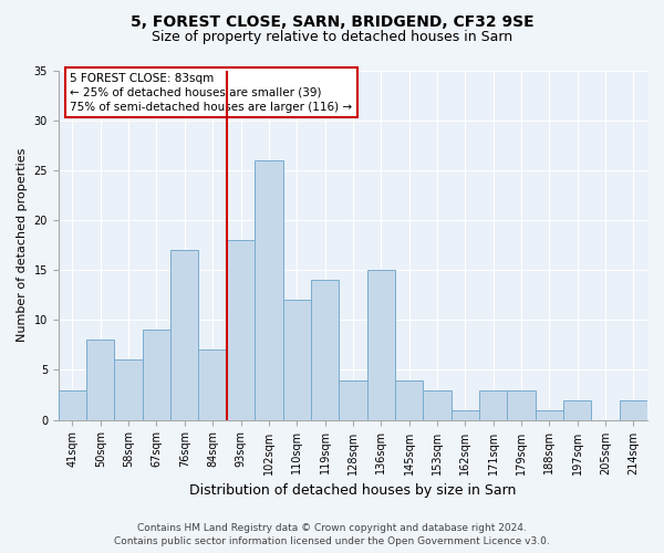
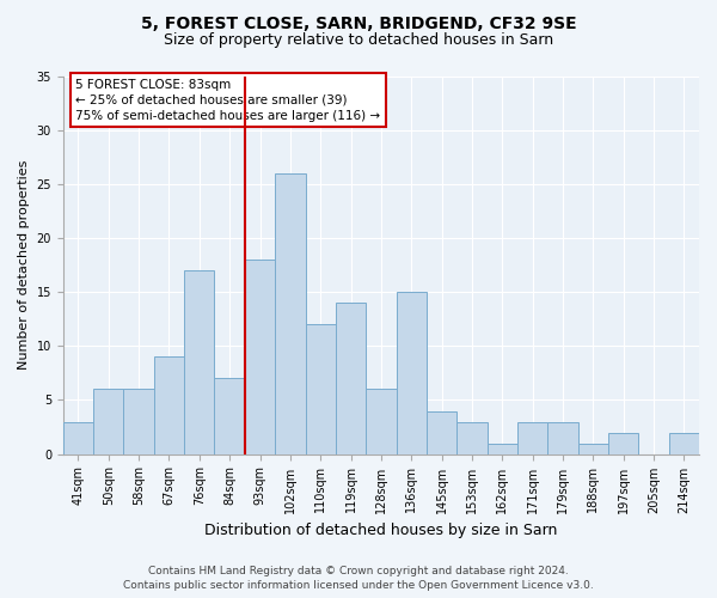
50sqm: 8 -> 6
128sqm: 4 -> 6
